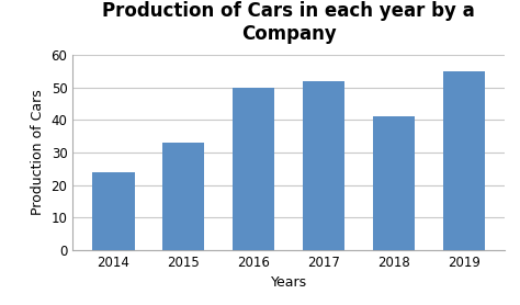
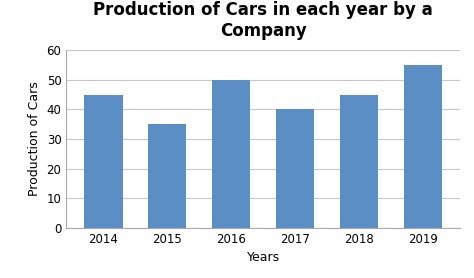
2014: 24 -> 45
2015: 33 -> 35
2017: 52 -> 40
2018: 41 -> 45
